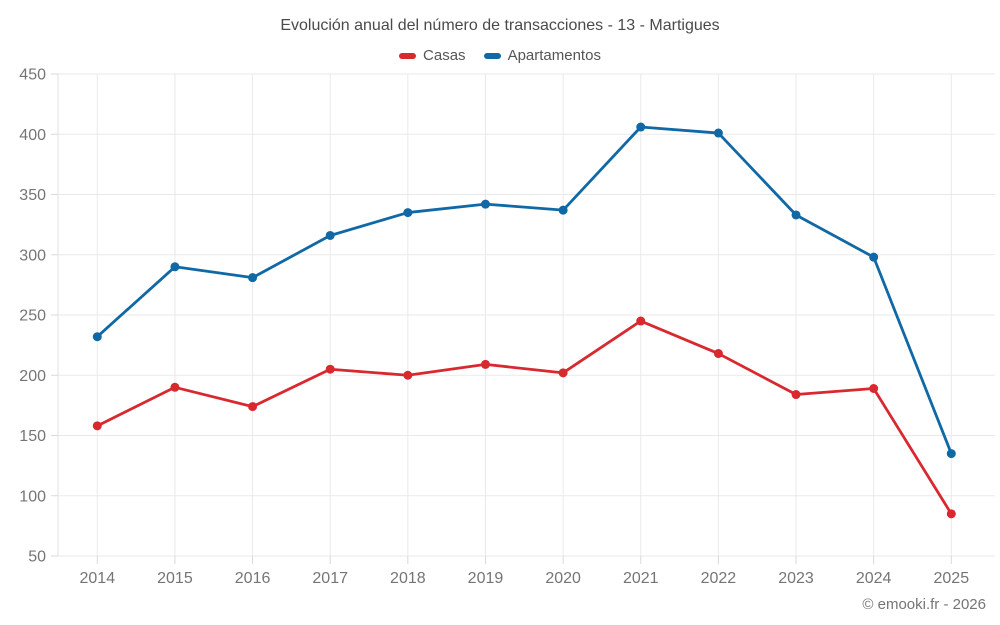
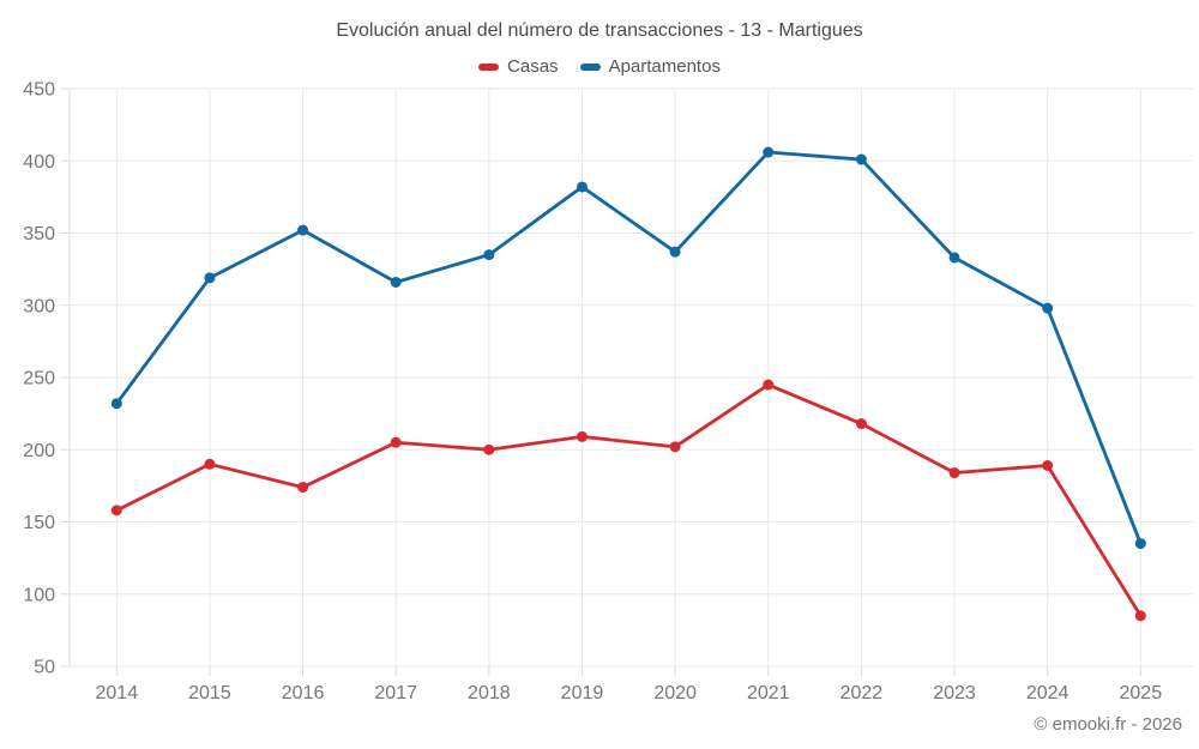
Apartamentos/2015: 290 -> 319
Apartamentos/2016: 281 -> 352
Apartamentos/2019: 342 -> 382
